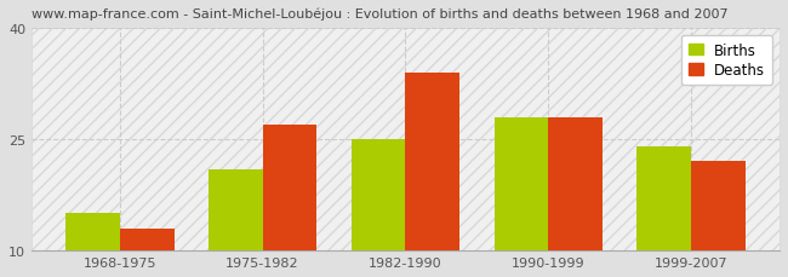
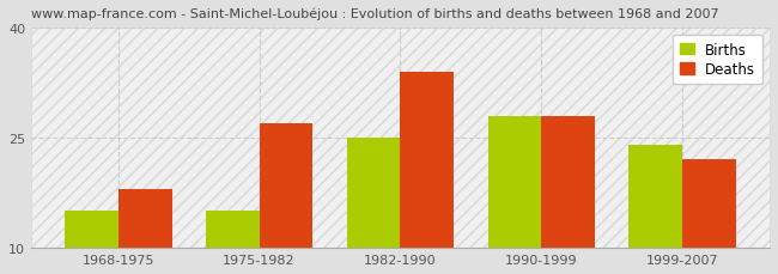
Deaths/1968-1975: 13 -> 18
Births/1975-1982: 21 -> 15
